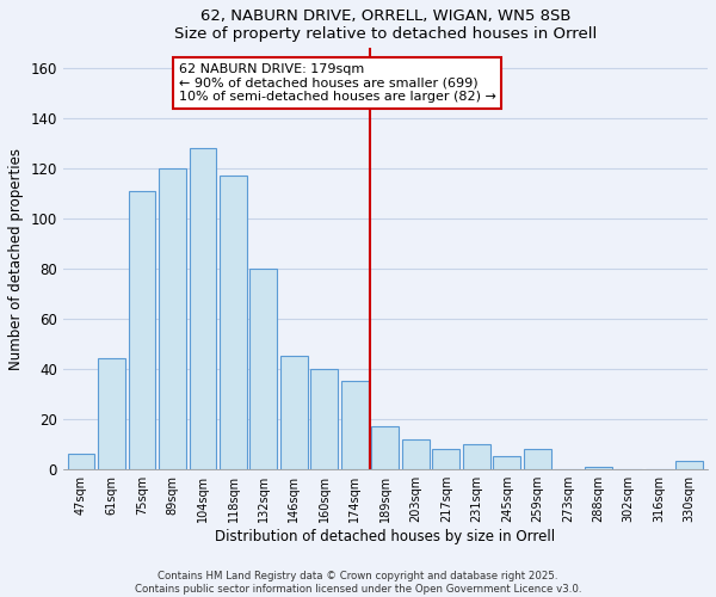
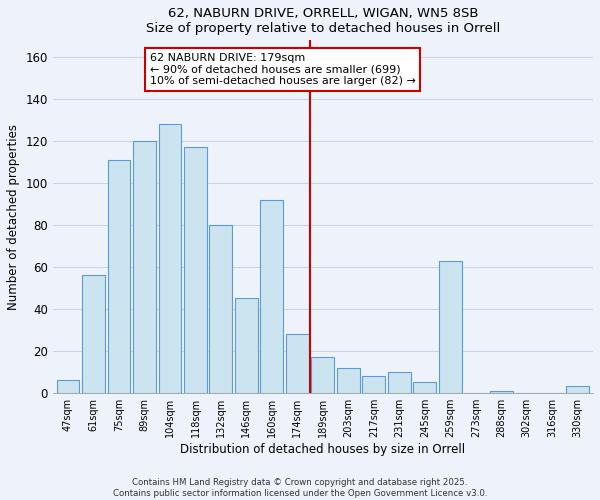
61sqm: 44 -> 56
160sqm: 40 -> 92
174sqm: 35 -> 28
259sqm: 8 -> 63
